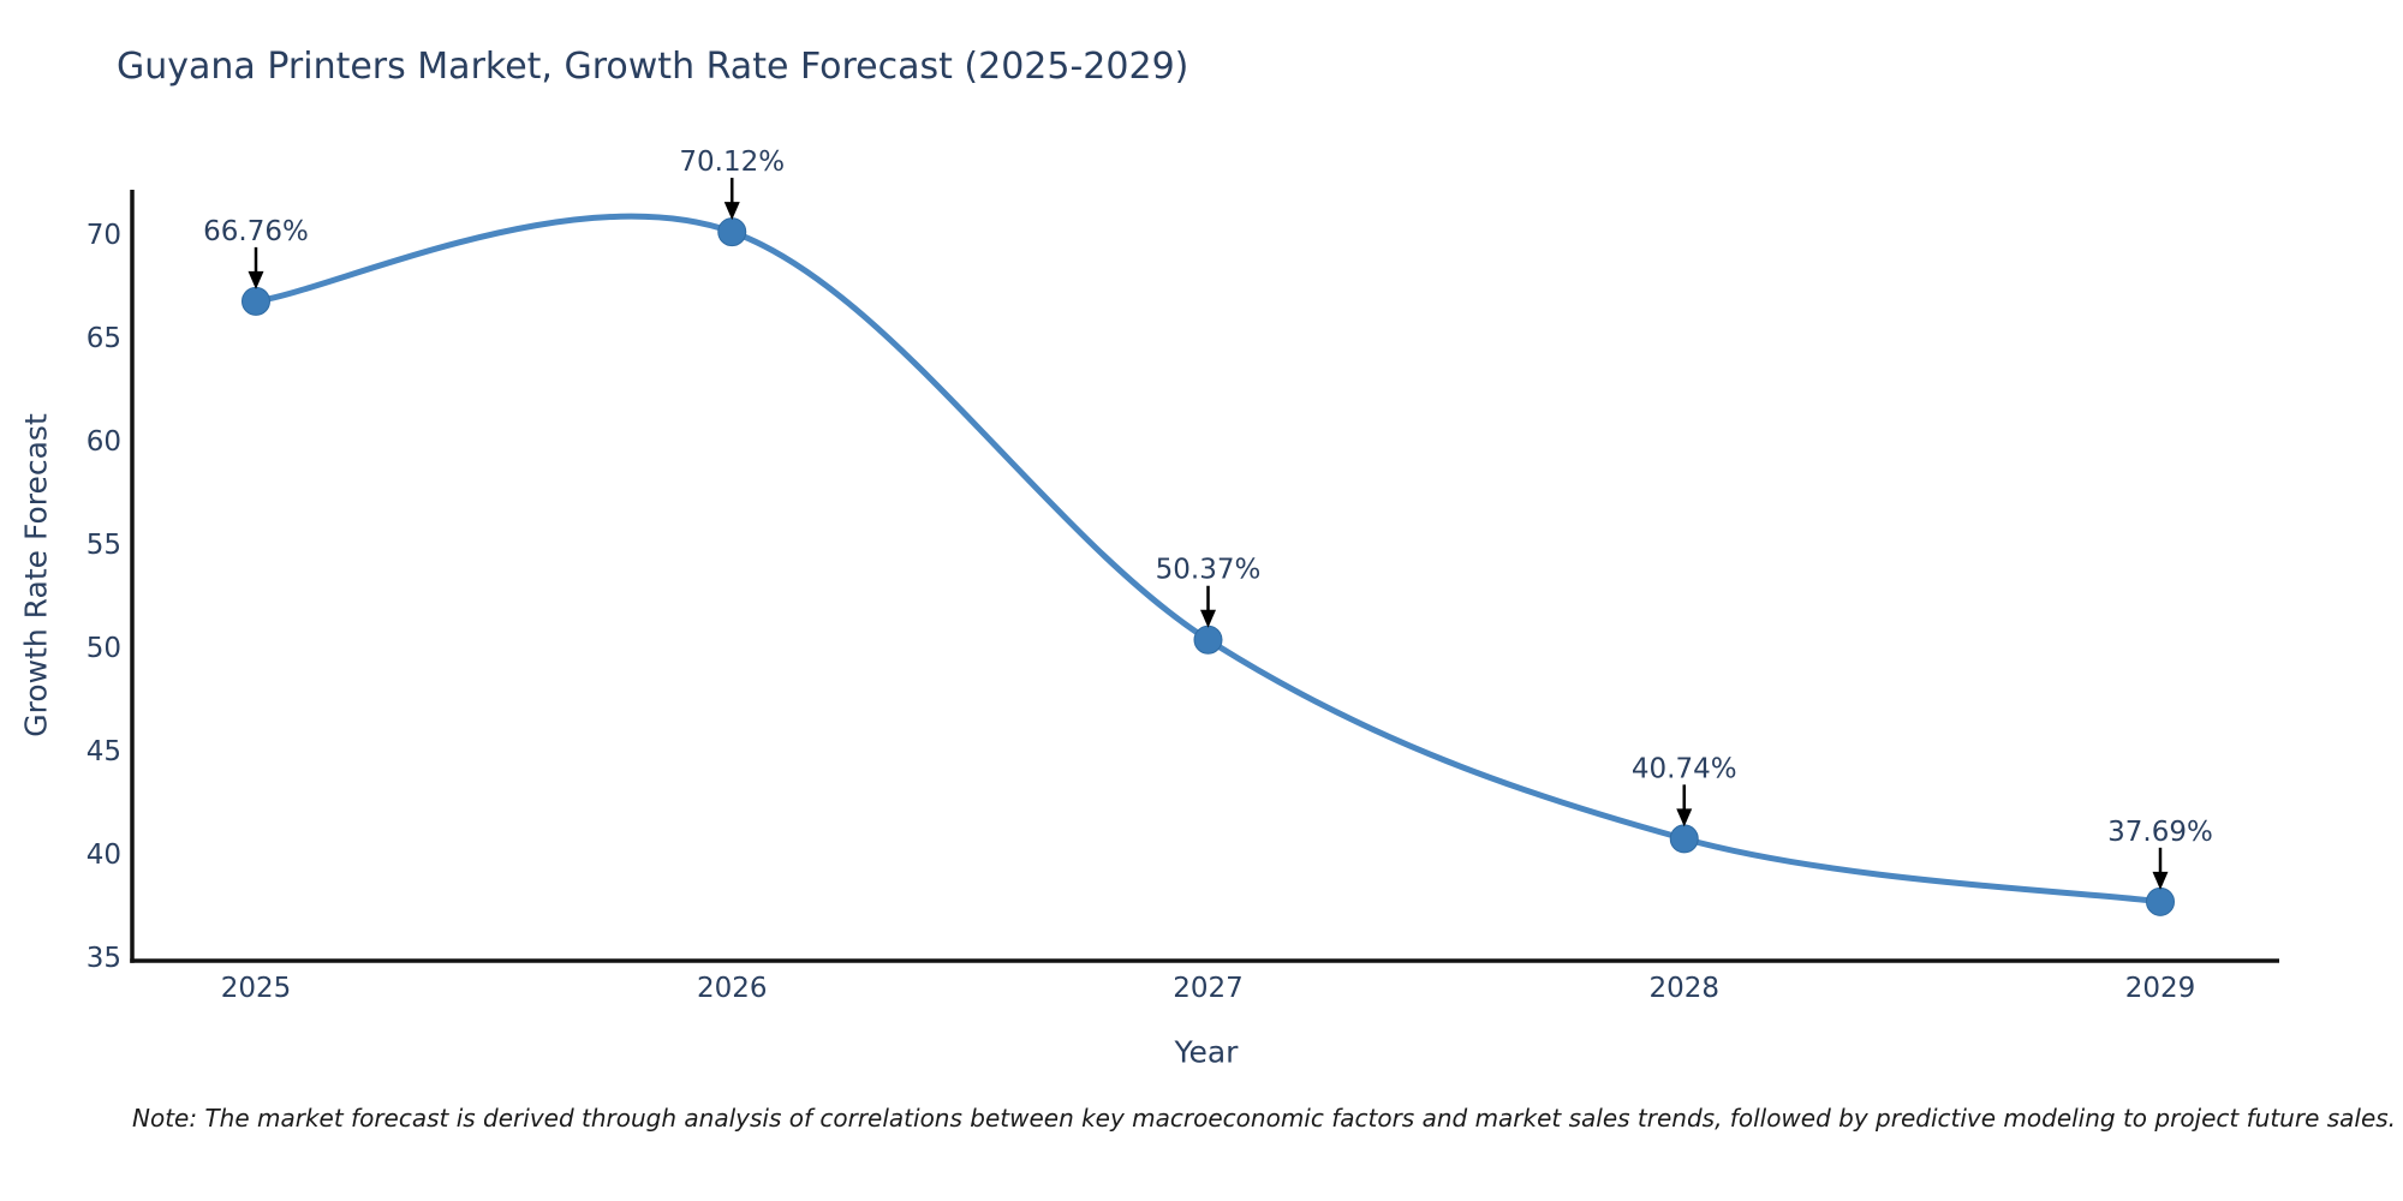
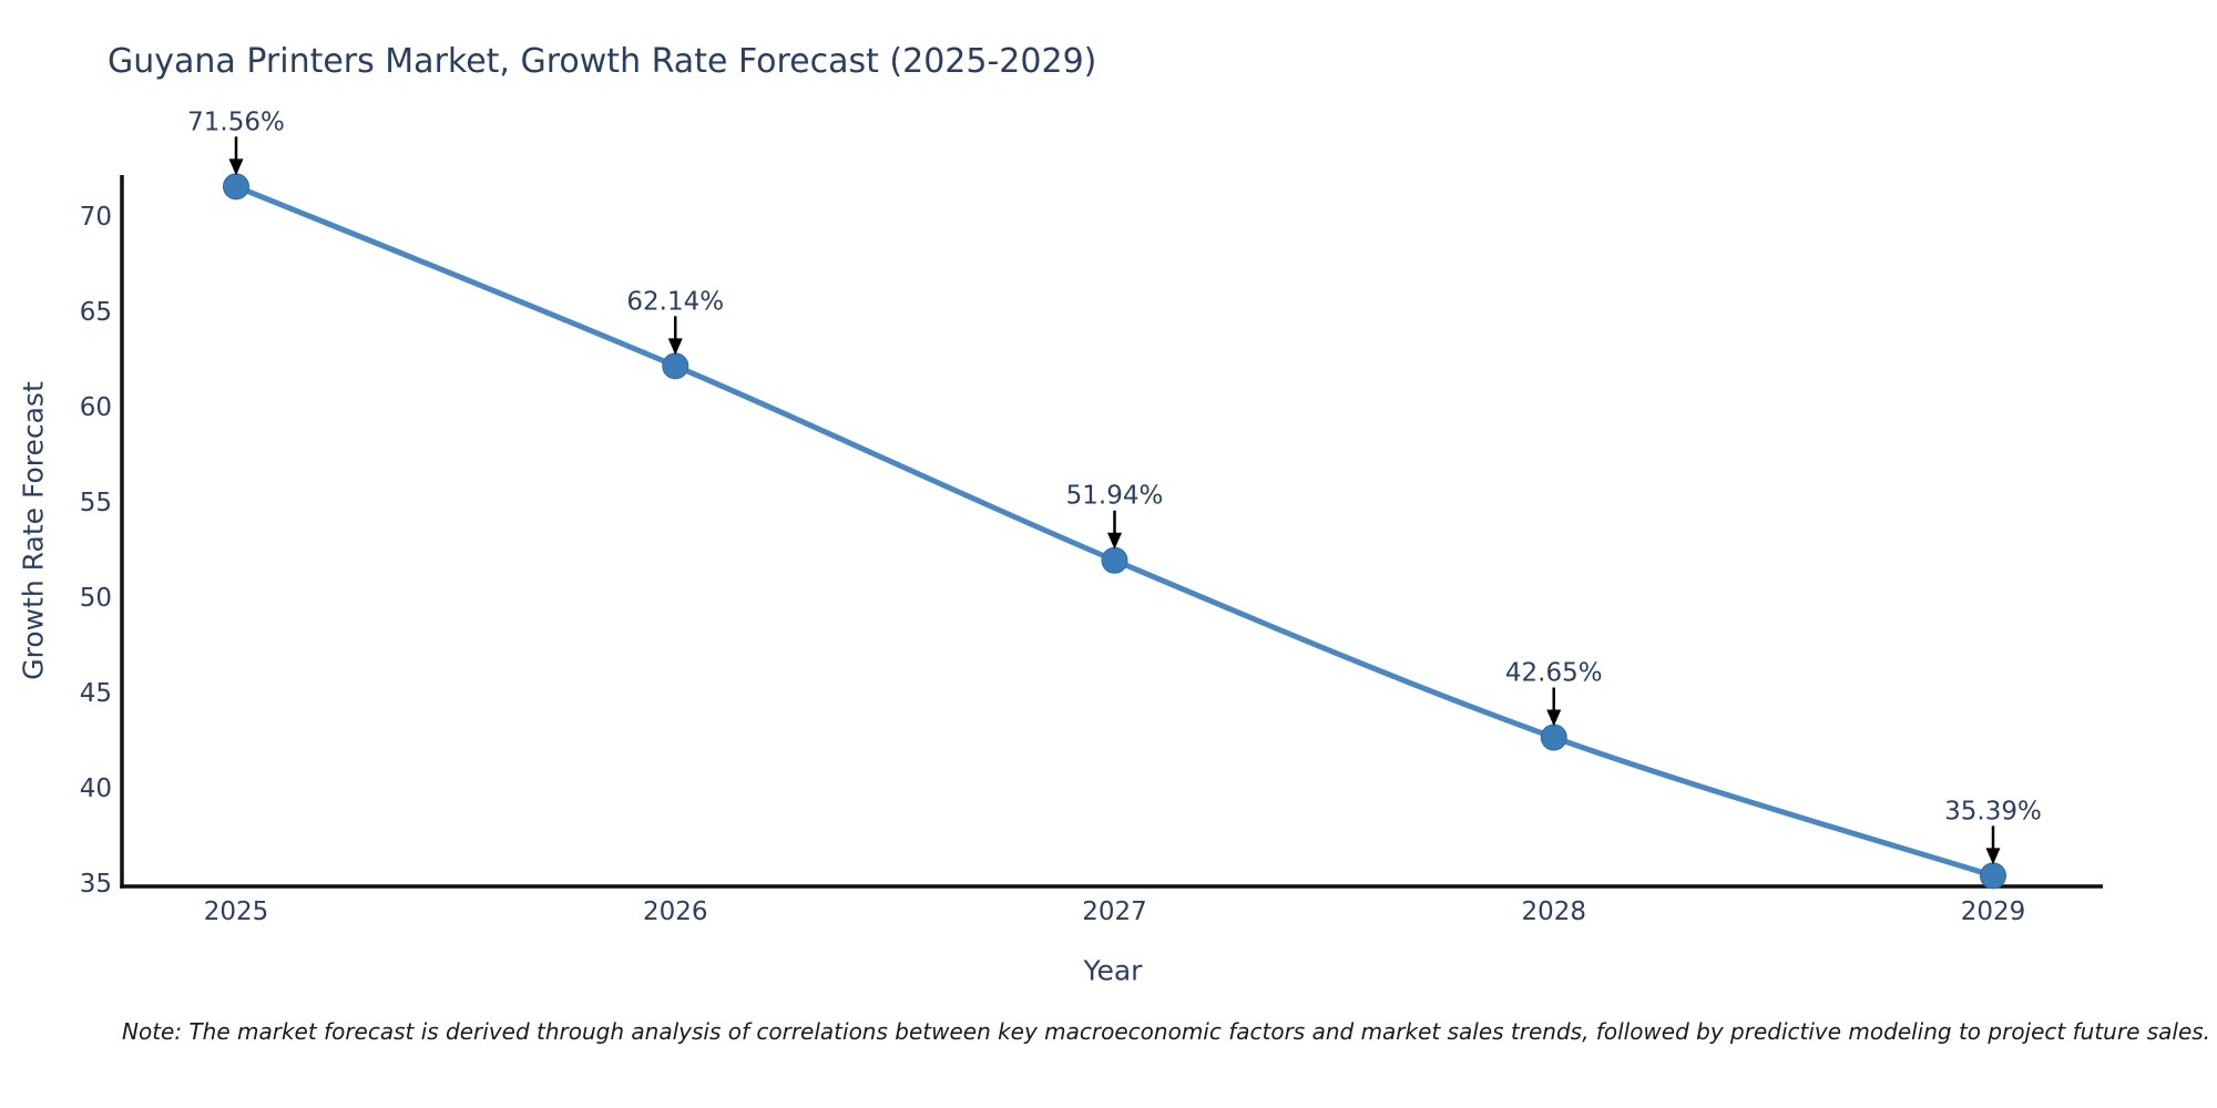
2025: 66.76% -> 71.56%
2026: 70.12% -> 62.14%
2027: 50.37% -> 51.94%
2028: 40.74% -> 42.65%
2029: 37.69% -> 35.39%
